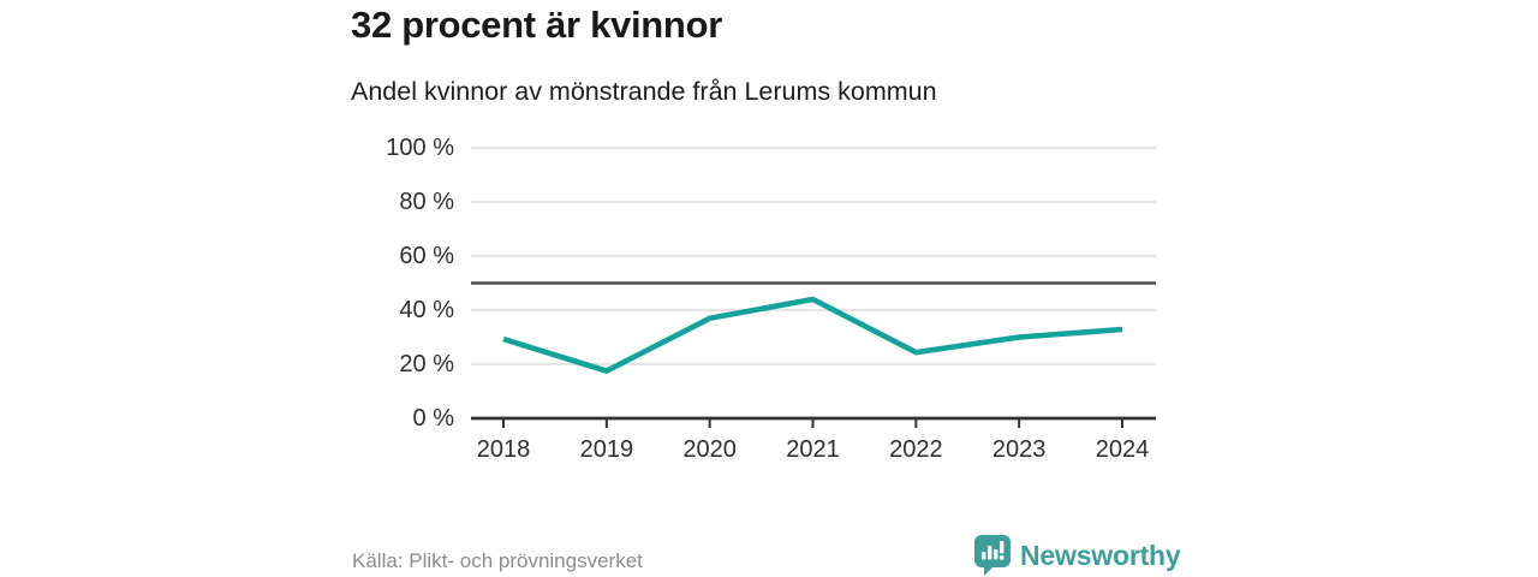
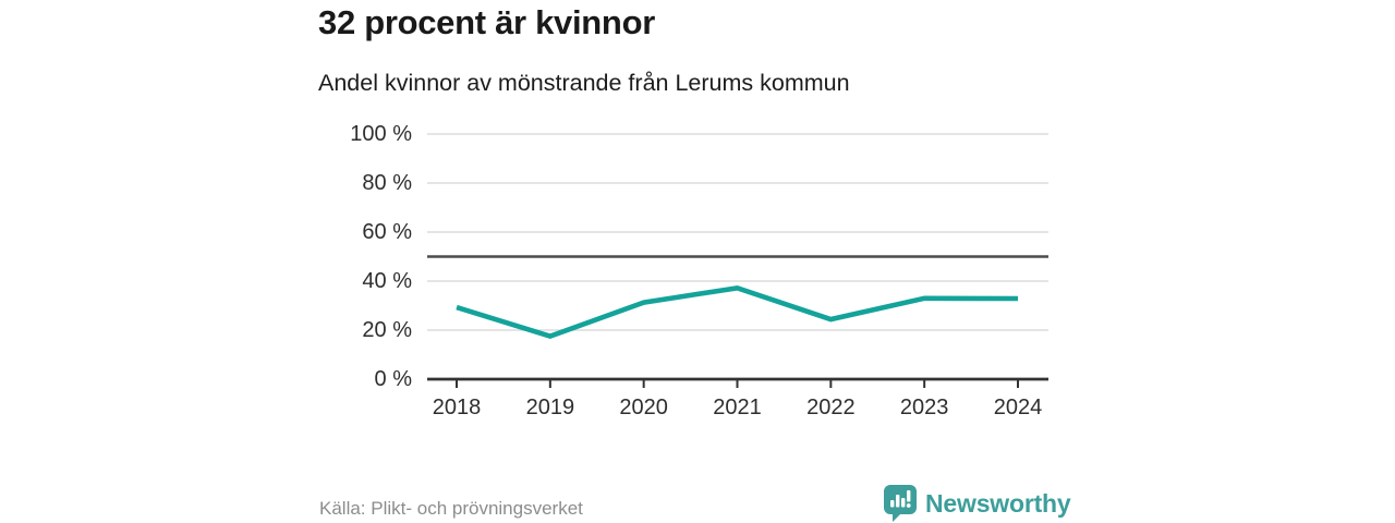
2020: 37% -> 31%
2021: 44% -> 37%
2023: 30% -> 33%
